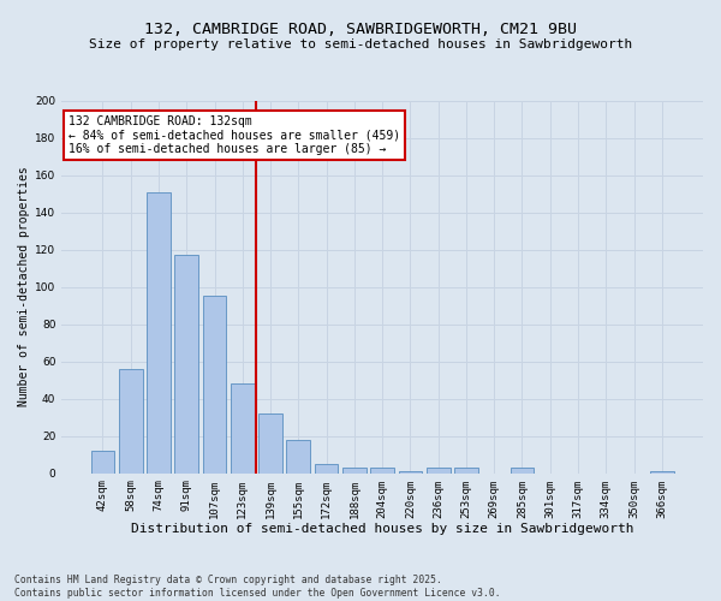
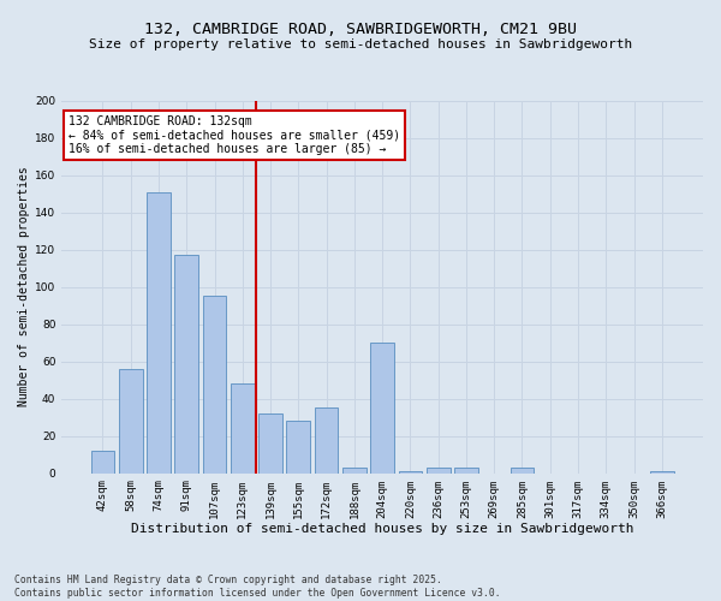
155sqm: 18 -> 28
172sqm: 5 -> 35
204sqm: 3 -> 70
